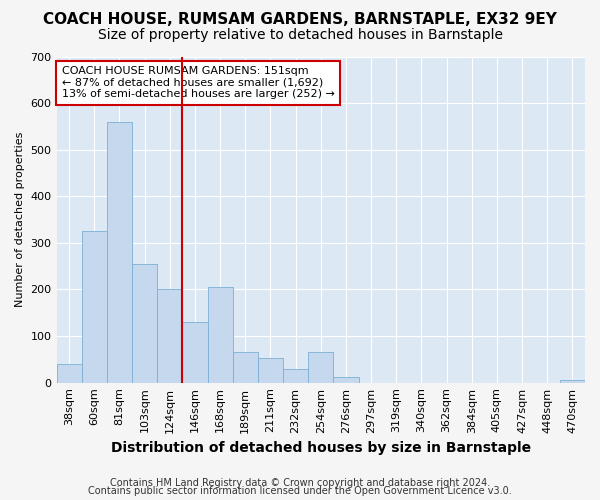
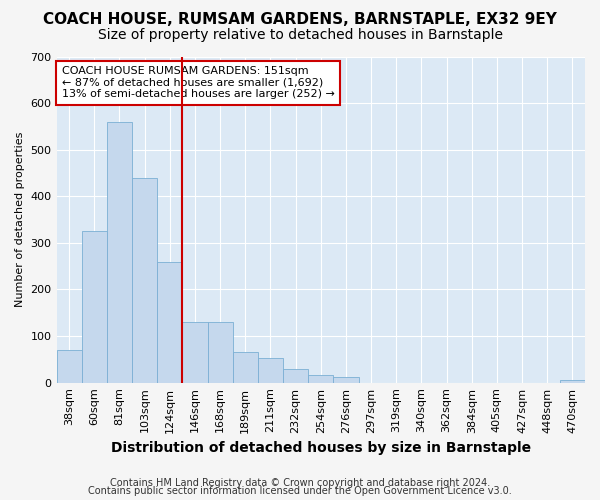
38sqm: 40 -> 70
103sqm: 255 -> 440
124sqm: 200 -> 258
168sqm: 205 -> 130
254sqm: 65 -> 17
